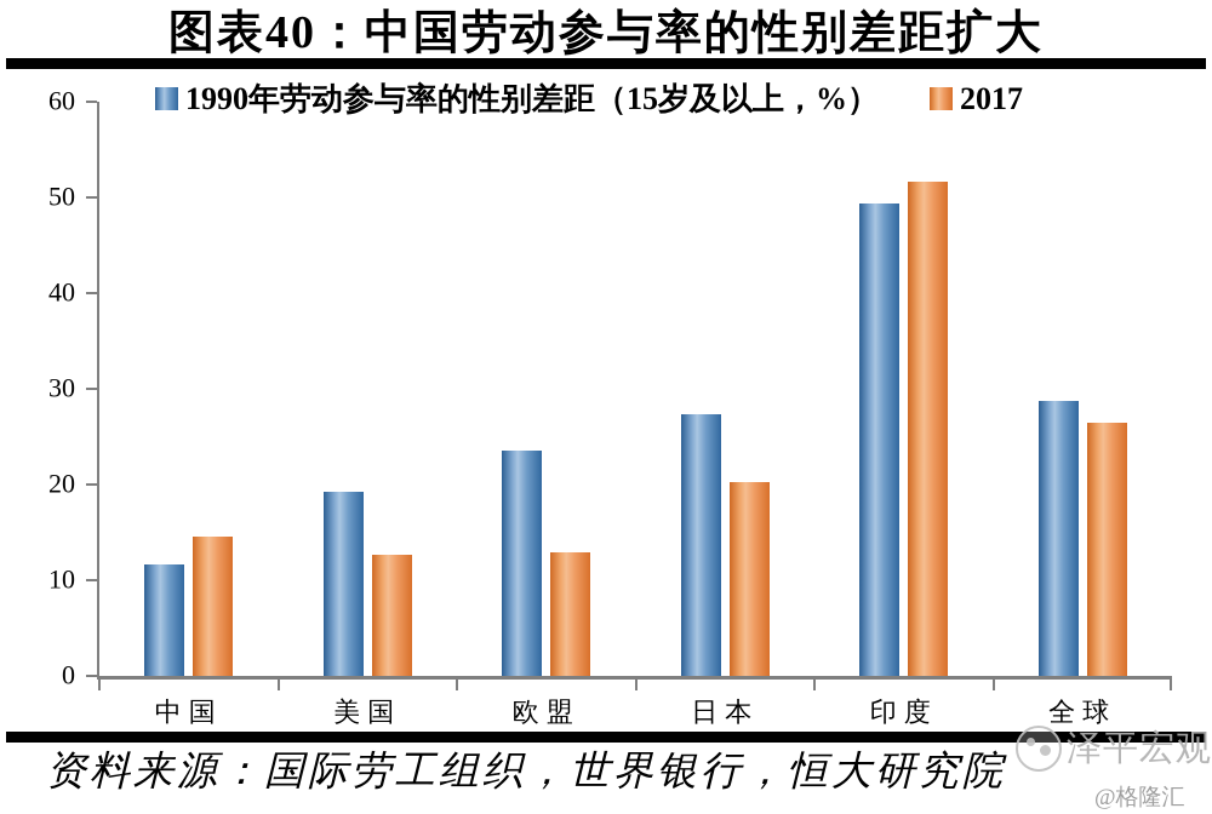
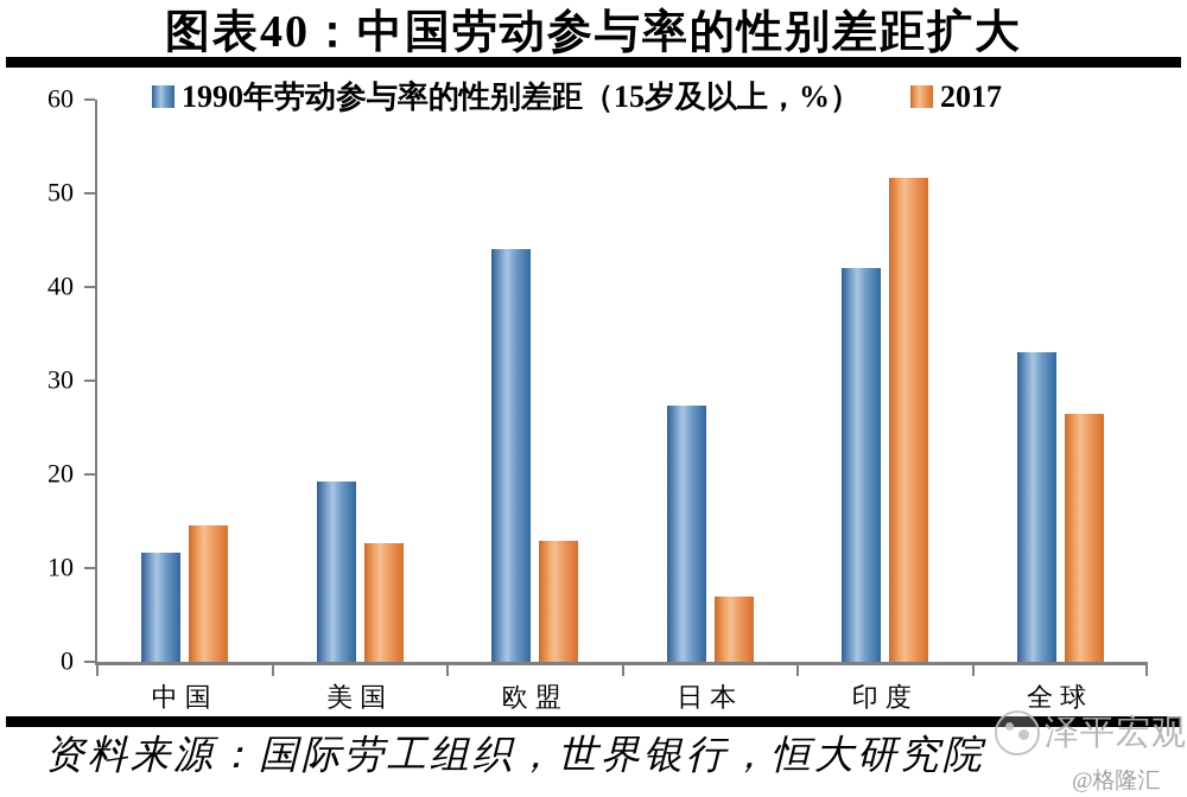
1990年劳动参与率的性别差距（15岁及以上，%）/欧盟: 24 -> 44
2017/日本: 20 -> 7
1990年劳动参与率的性别差距（15岁及以上，%）/印度: 49 -> 42
1990年劳动参与率的性别差距（15岁及以上，%）/全球: 29 -> 33
